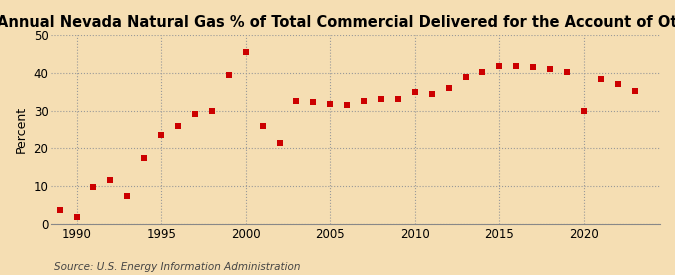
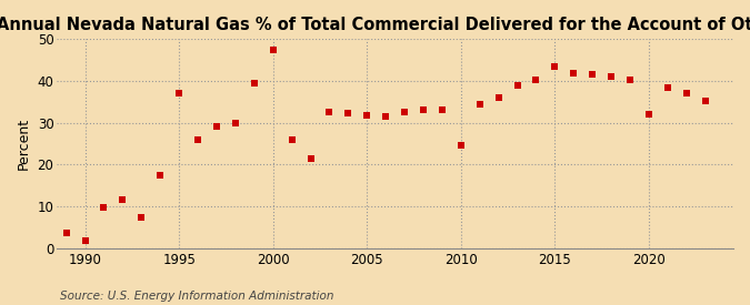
1995: 23.5 -> 37.0
2000: 45.5 -> 47.5
2010: 35.0 -> 24.5
2015: 41.8 -> 43.5
2020: 30.0 -> 32.0
